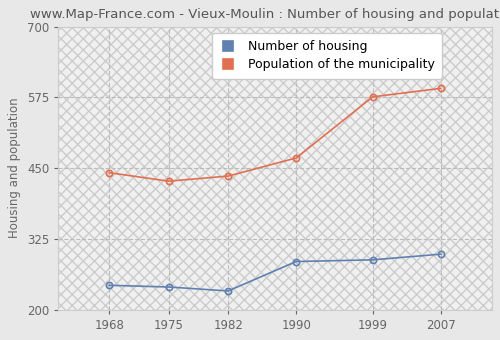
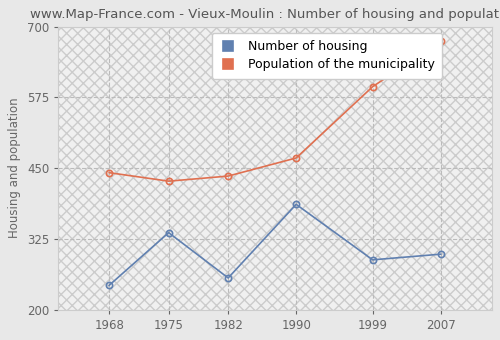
Number of housing/1975: 240 -> 336
Number of housing/1982: 233 -> 256
Number of housing/1990: 285 -> 386
Population of the municipality/1999: 576 -> 594
Population of the municipality/2007: 591 -> 674
